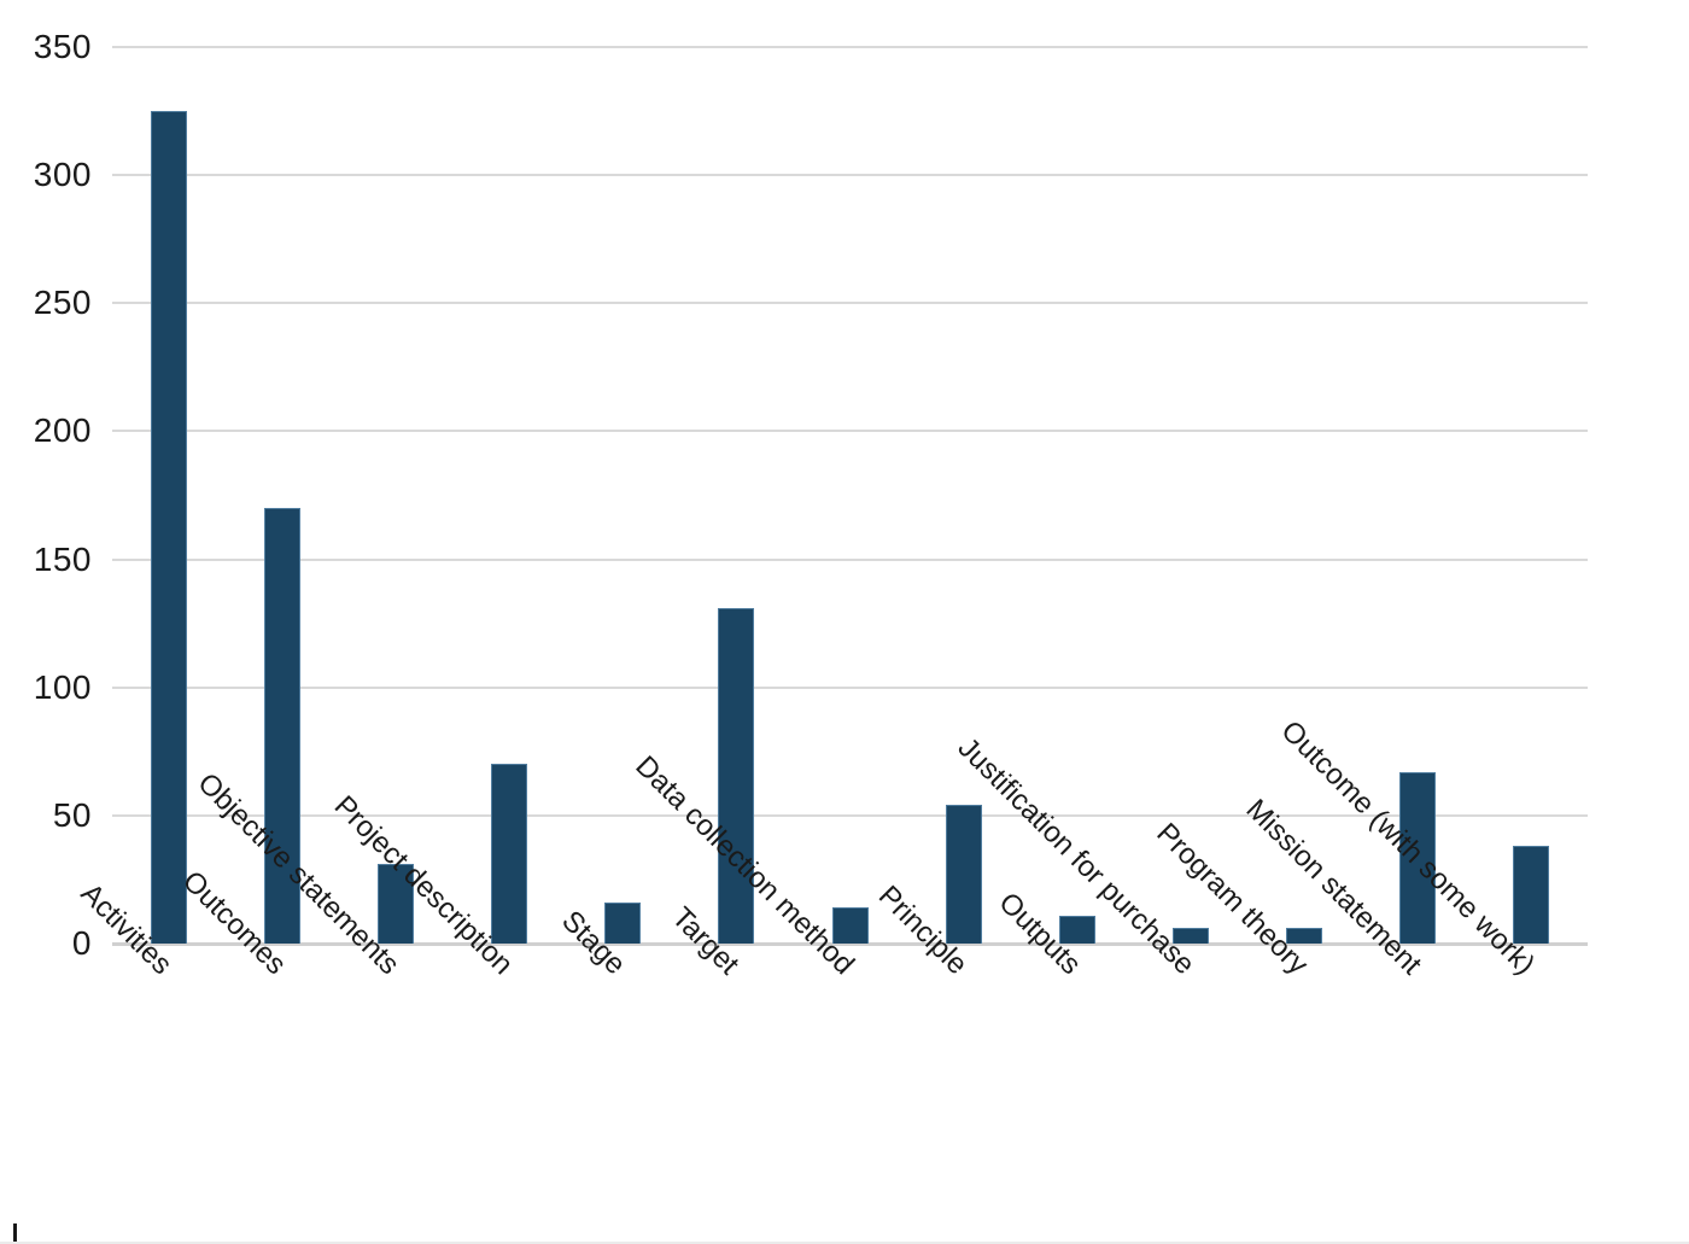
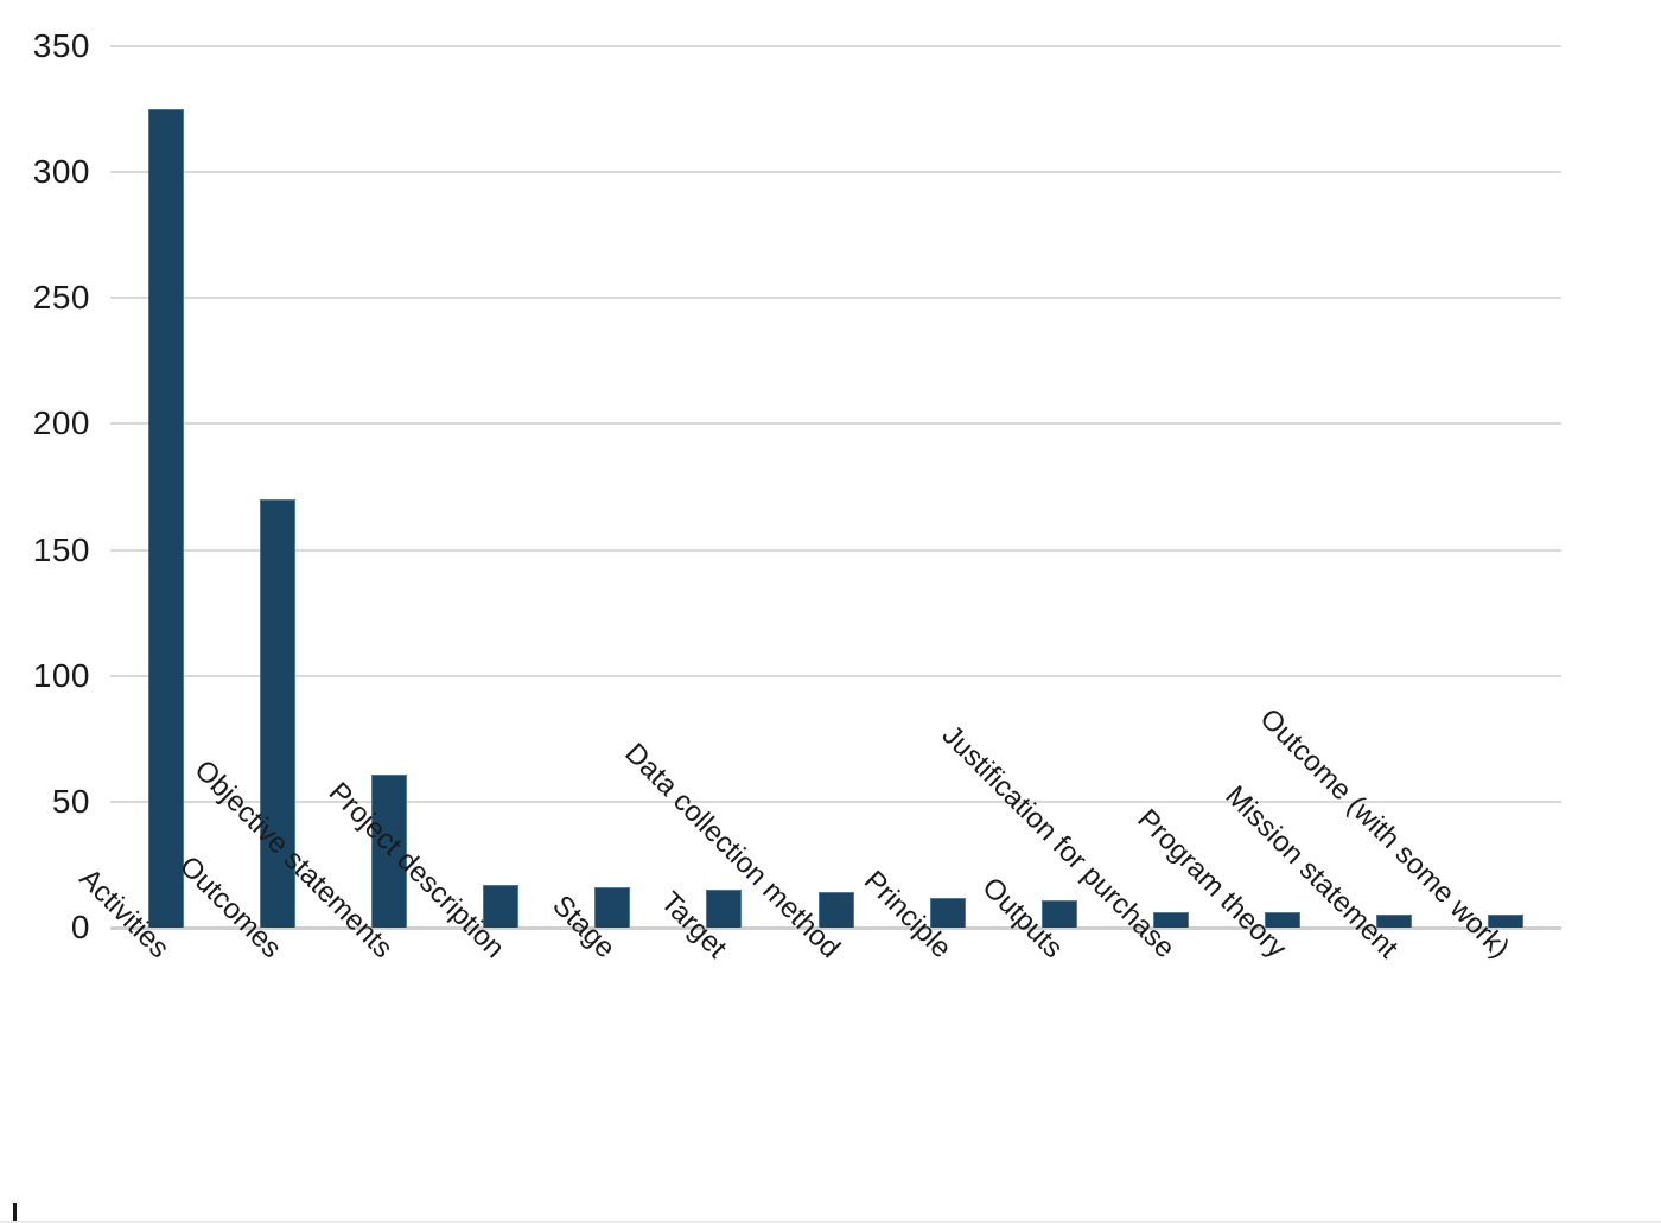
Objective statements: 31 -> 61
Project description: 70 -> 17
Target: 131 -> 15
Principle: 54 -> 12
Mission statement: 67 -> 5
Outcome (with some work): 38 -> 5
